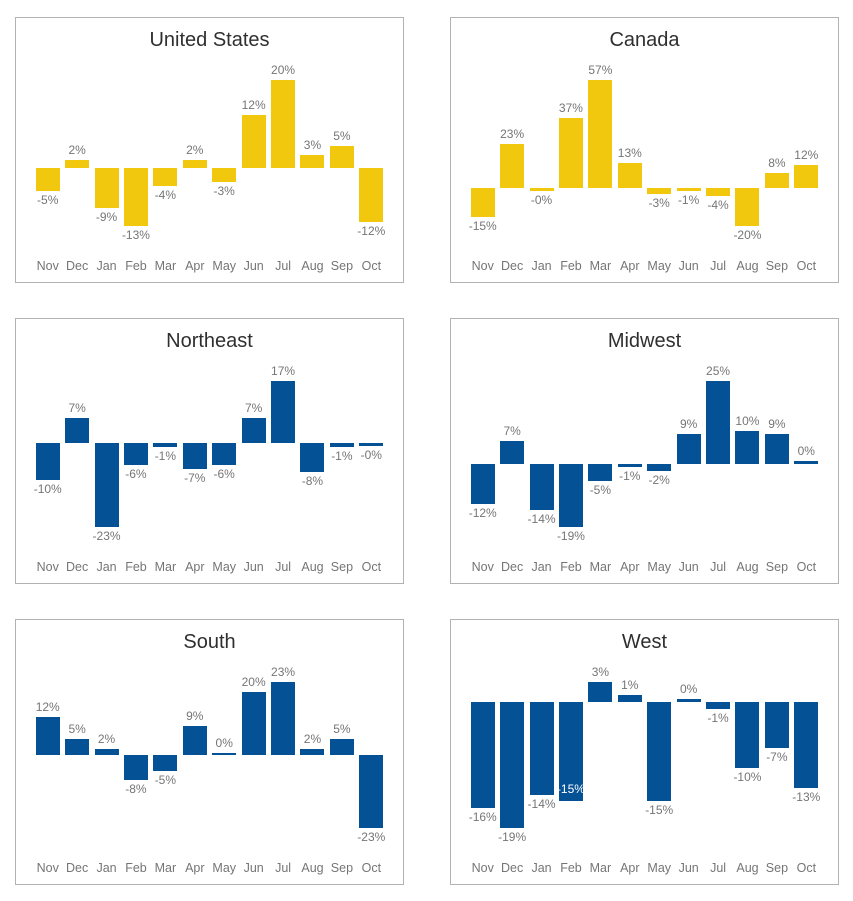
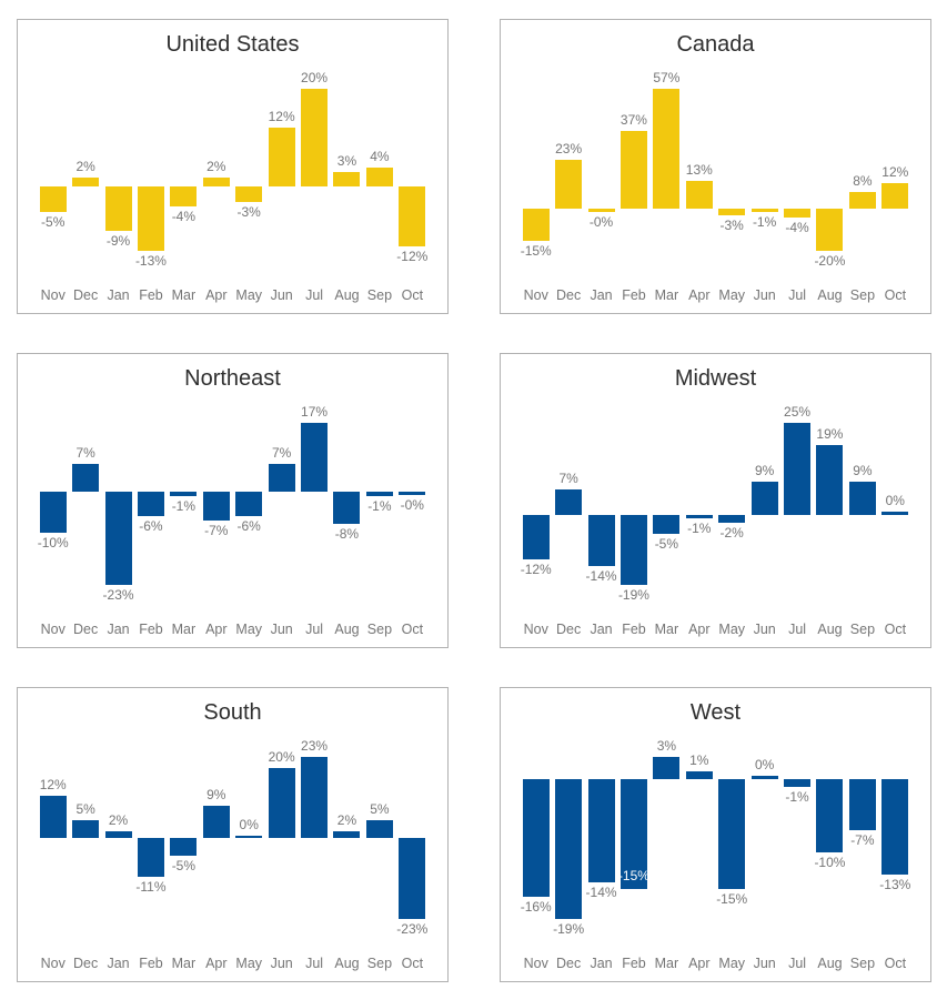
United States/Sep: 5% -> 4%
Midwest/Aug: 10% -> 19%
South/Feb: -8% -> -11%
